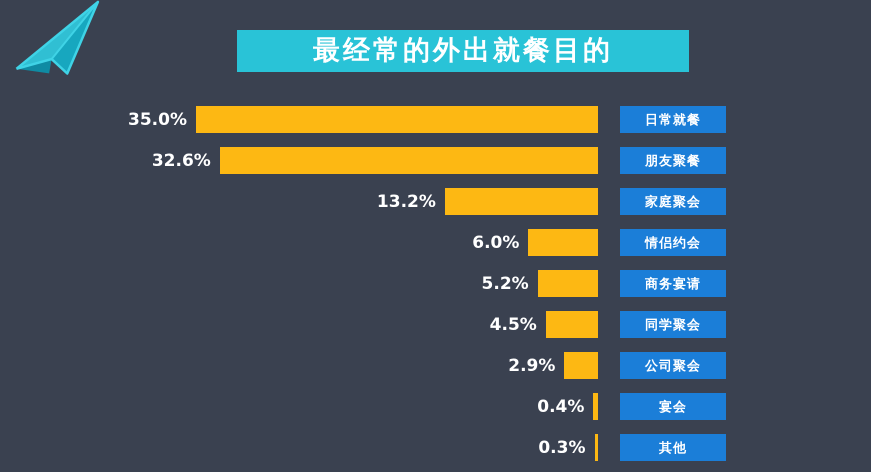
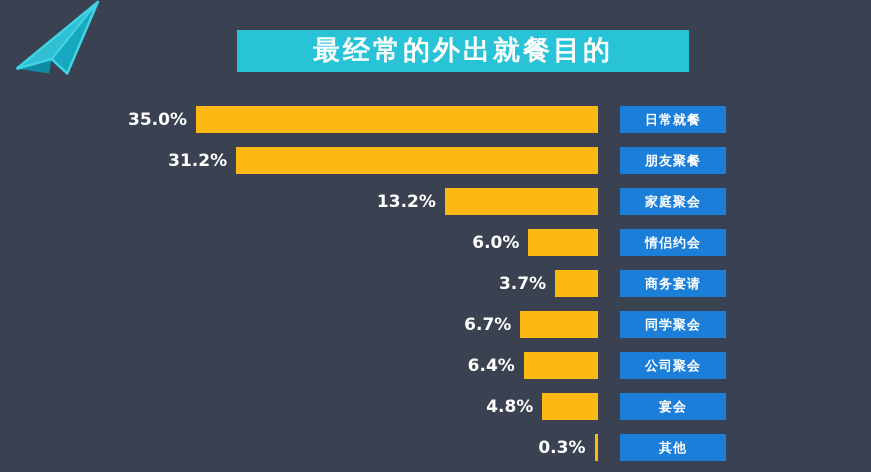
朋友聚餐: 32.6% -> 31.2%
商务宴请: 5.2% -> 3.7%
同学聚会: 4.5% -> 6.7%
公司聚会: 2.9% -> 6.4%
宴会: 0.4% -> 4.8%
